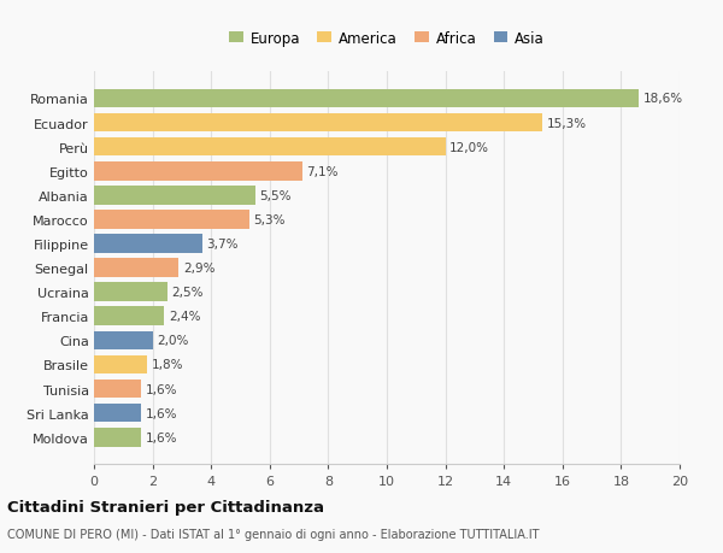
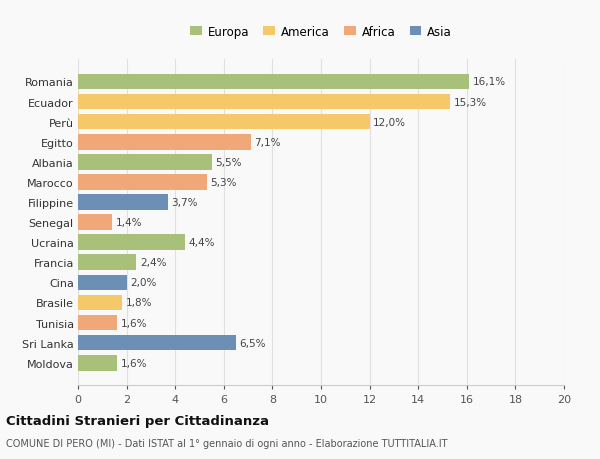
Romania: 18,6% -> 16,1%
Senegal: 2,9% -> 1,4%
Ucraina: 2,5% -> 4,4%
Sri Lanka: 1,6% -> 6,5%
